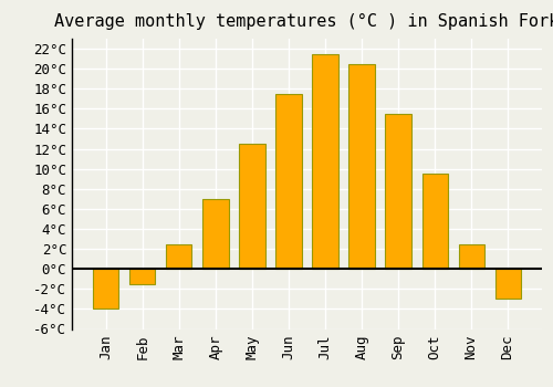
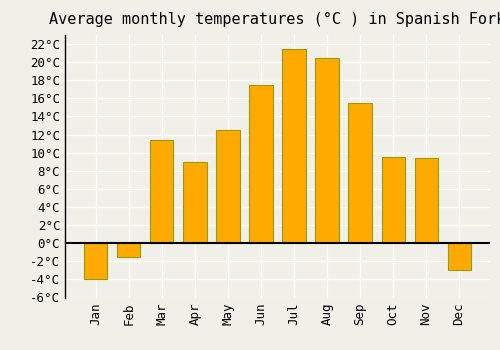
Mar: 2.5°C -> 11.4°C
Apr: 7.0°C -> 9.0°C
Nov: 2.5°C -> 9.4°C
